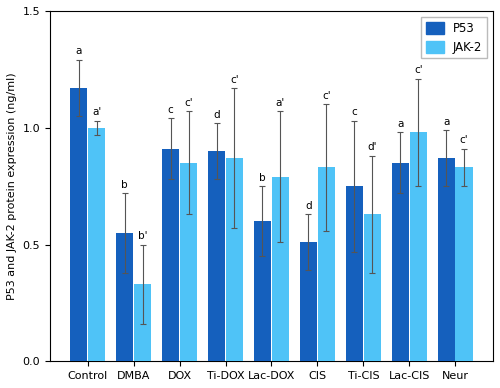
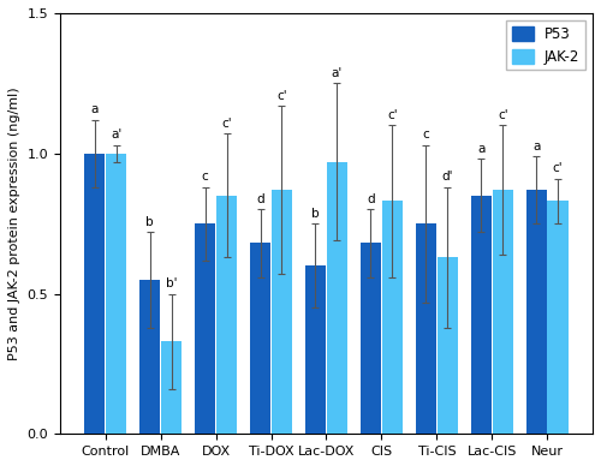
P53/Control: 1.17 -> 1.00
P53/DOX: 0.91 -> 0.75
P53/Ti-DOX: 0.90 -> 0.68
JAK-2/Lac-DOX: 0.79 -> 0.97
P53/CIS: 0.51 -> 0.68
JAK-2/Lac-CIS: 0.98 -> 0.87
